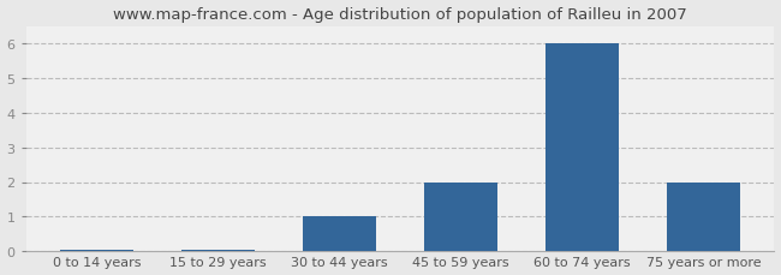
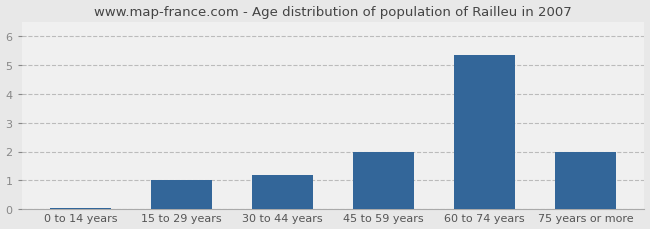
15 to 29 years: 0.05 -> 1.00
30 to 44 years: 1.00 -> 1.20
60 to 74 years: 6.00 -> 5.35
